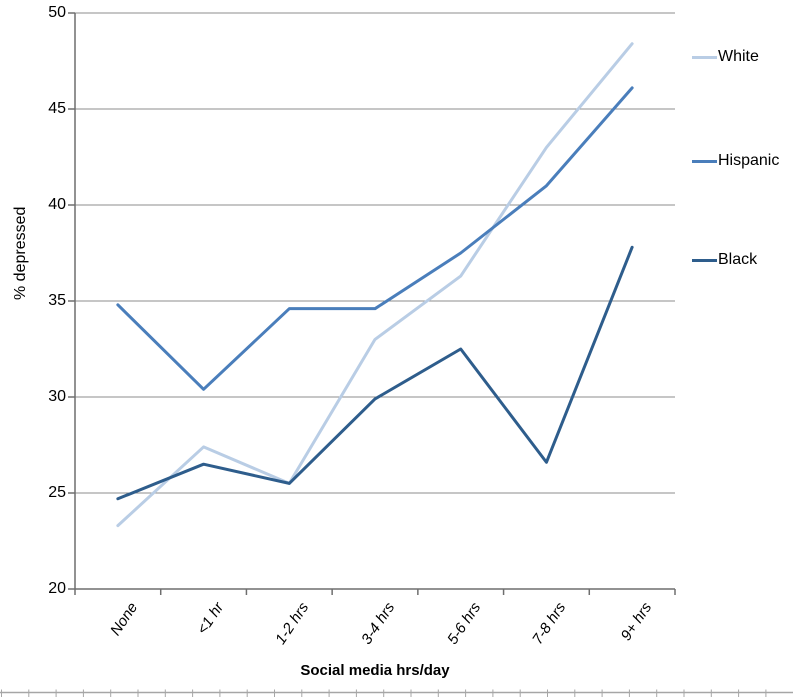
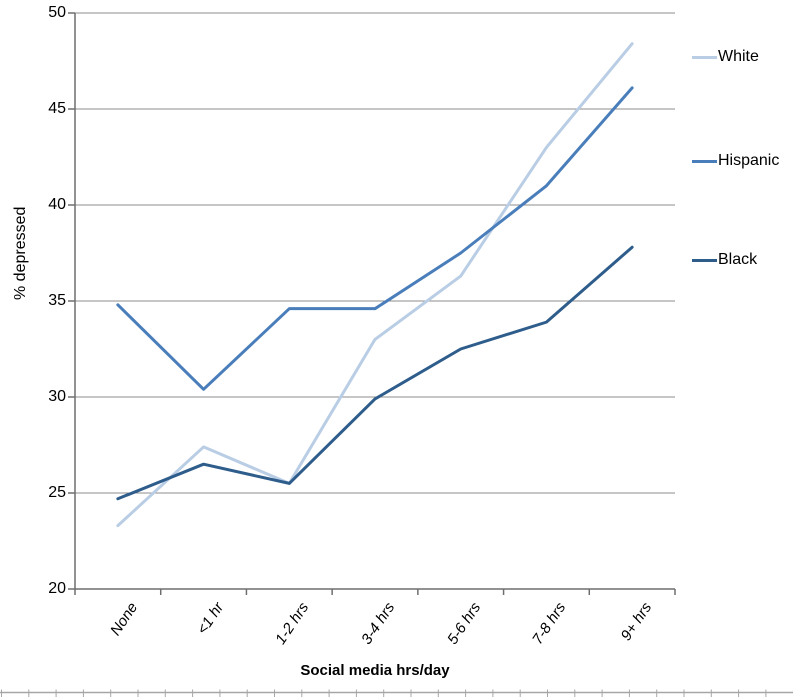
Black/7-8 hrs: 26.6 -> 33.9
